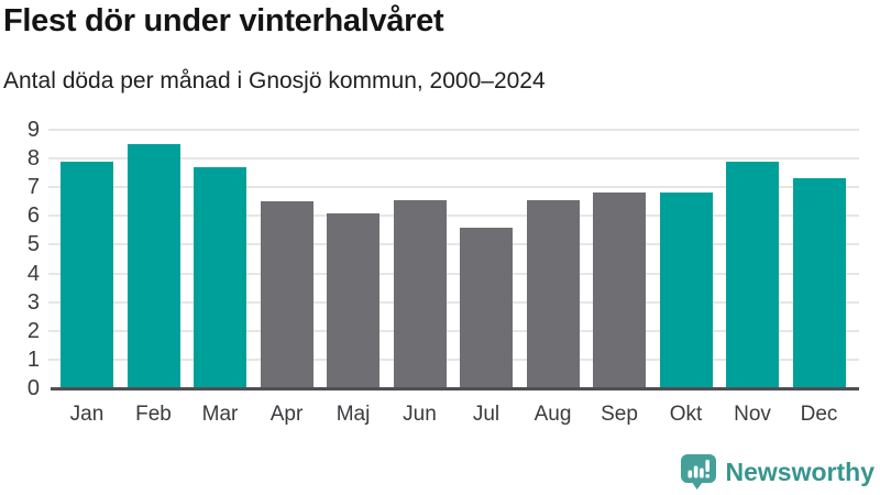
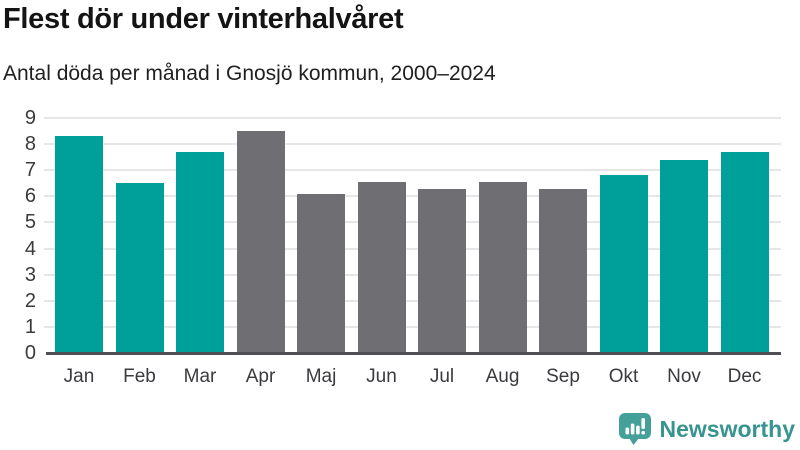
Jan: 7.9 -> 8.3
Feb: 8.5 -> 6.5
Apr: 6.5 -> 8.5
Jul: 5.6 -> 6.3
Sep: 6.8 -> 6.3
Nov: 7.9 -> 7.4
Dec: 7.3 -> 7.7
